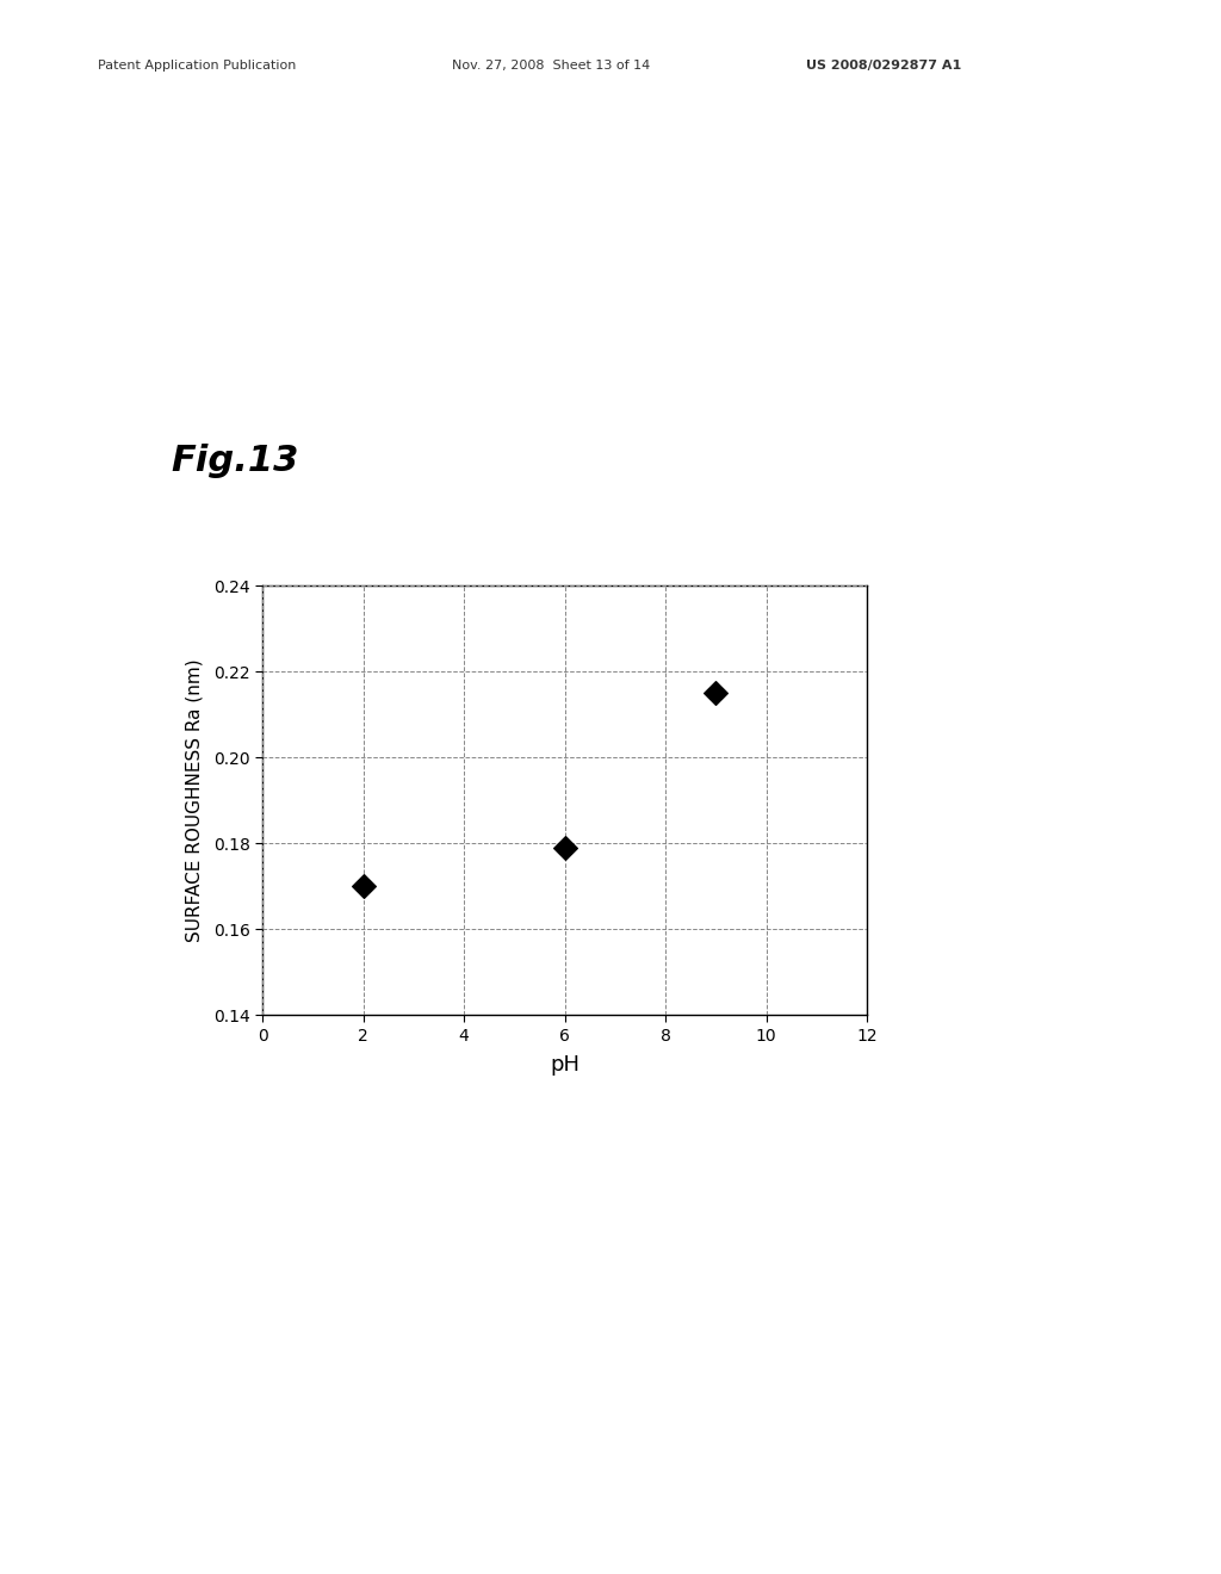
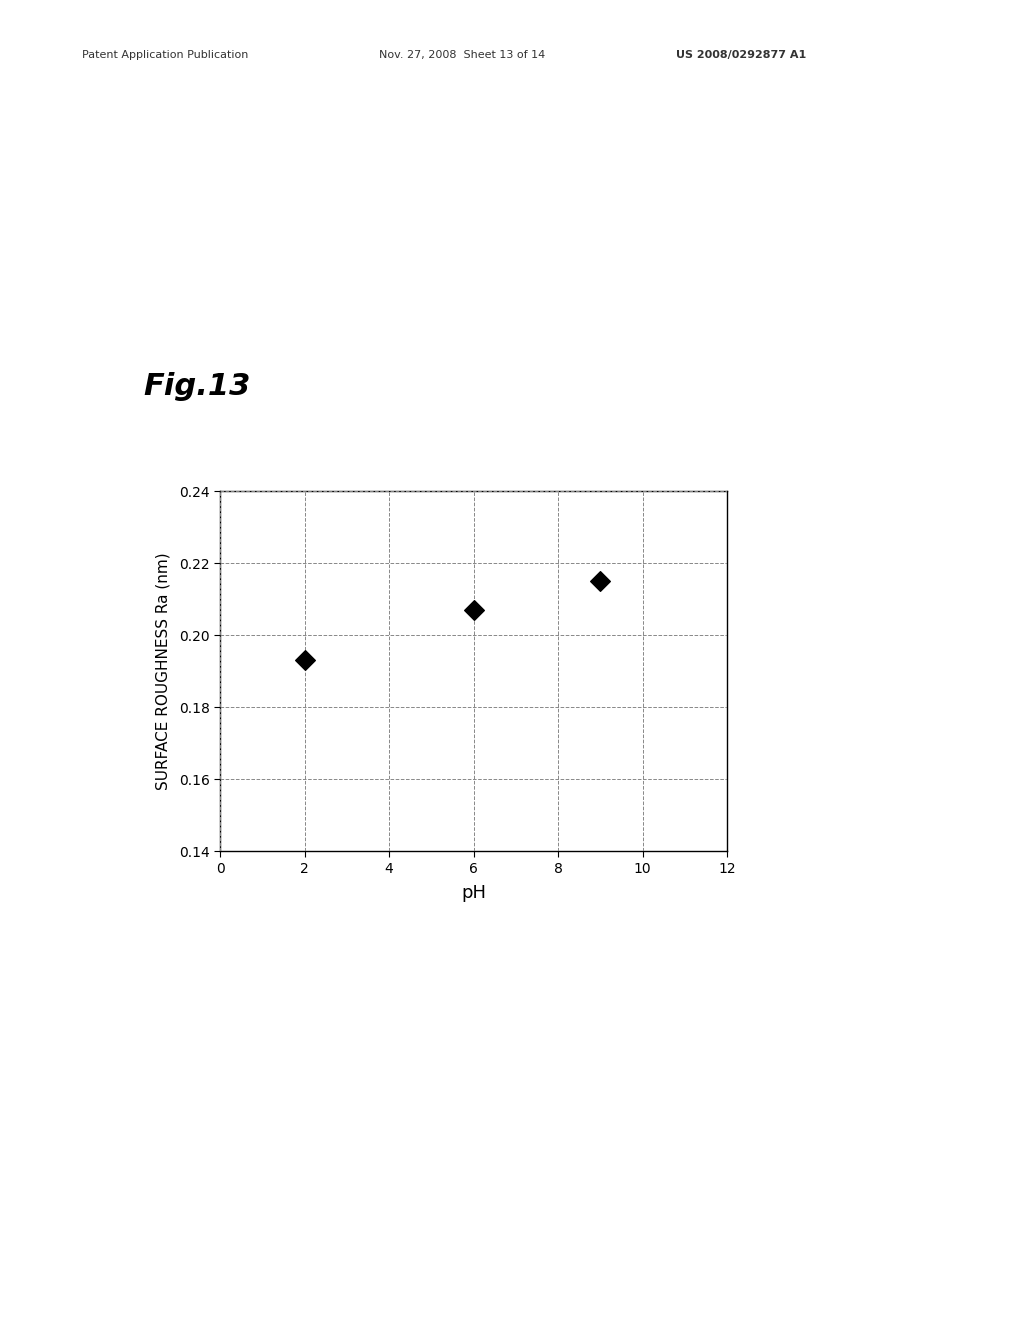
2: 0.170 -> 0.193
6: 0.179 -> 0.207
